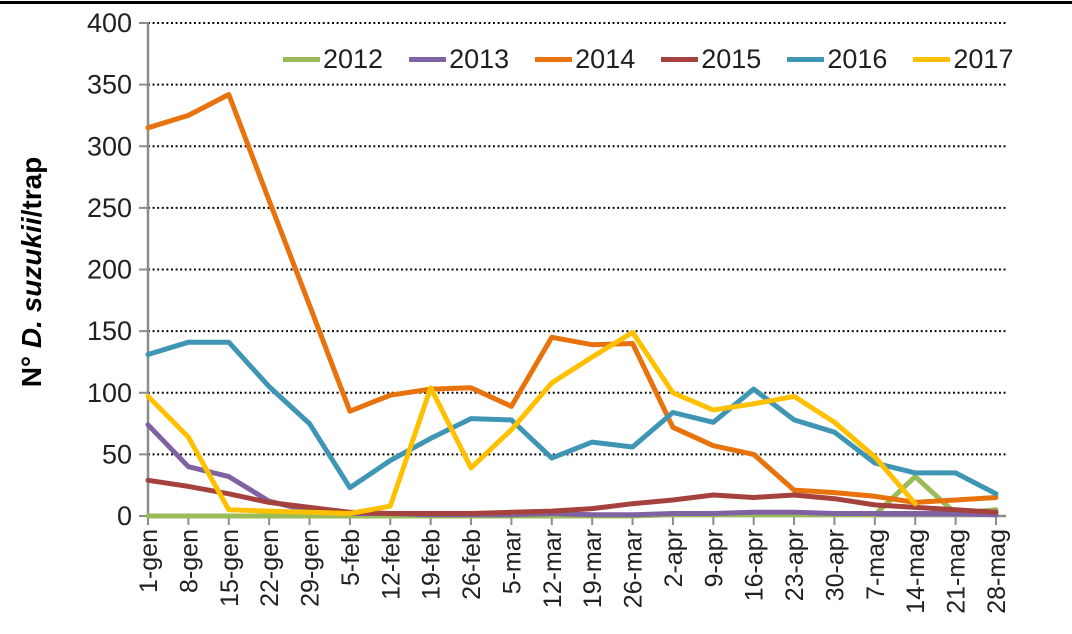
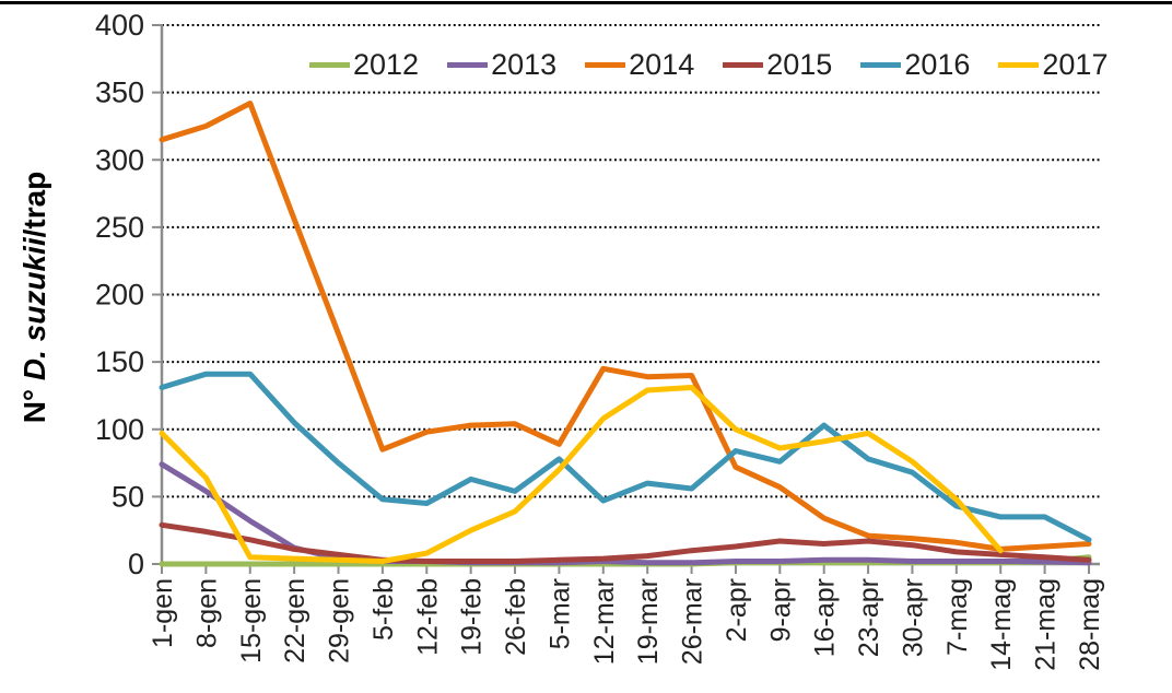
2013/8-gen: 40 -> 54
2016/5-feb: 23 -> 48
2017/19-feb: 104 -> 25
2016/26-feb: 79 -> 54
2017/26-mar: 149 -> 131
2014/16-apr: 50 -> 34
2012/14-mag: 32 -> 1
